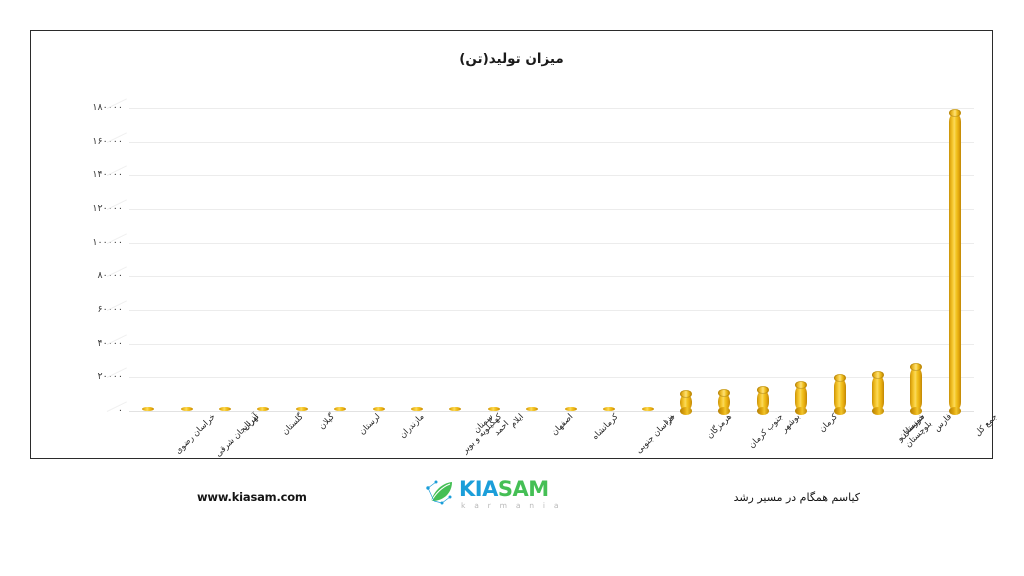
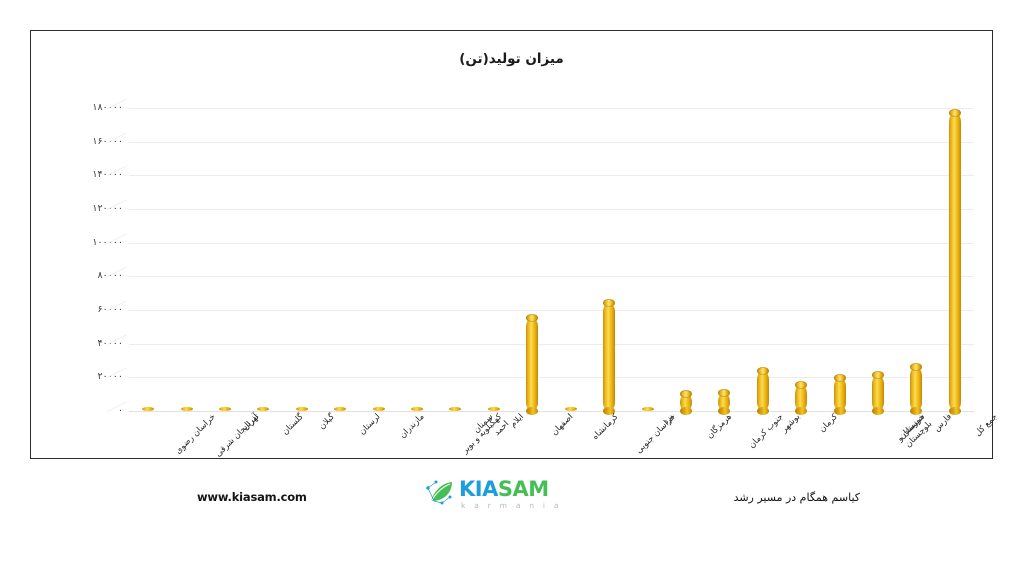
اصفهان: 1000 -> 55000
خراسان جنوبی: 1000 -> 64000
بوشهر: 12000 -> 24000
